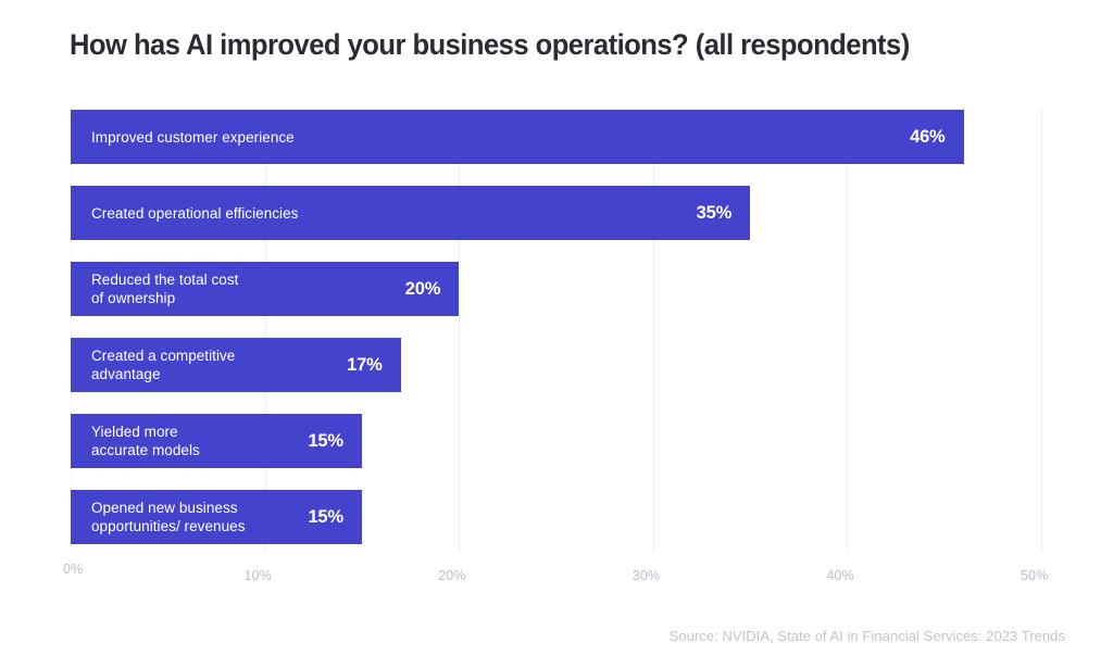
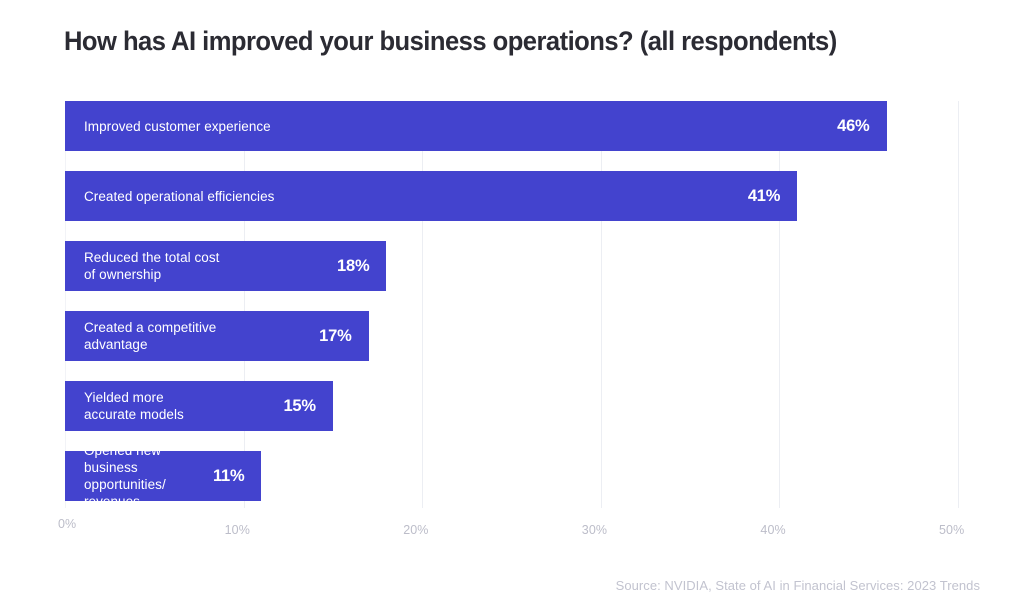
Created operational efficiencies: 35% -> 41%
Reduced the total cost of ownership: 20% -> 18%
Opened new business opportunities/ revenues: 15% -> 11%
